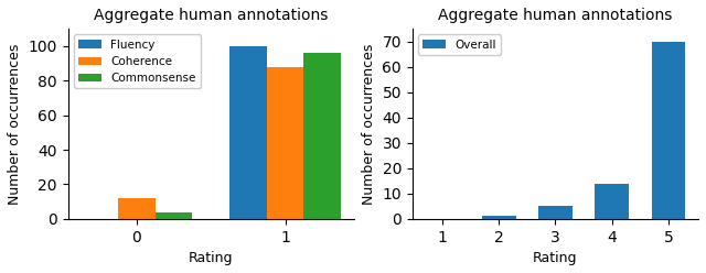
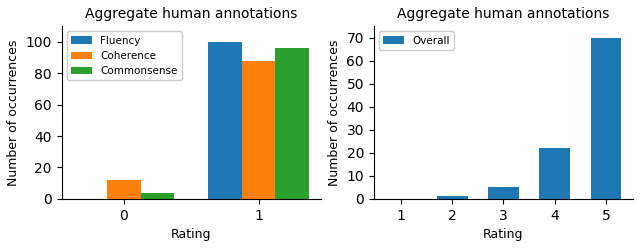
4: 14 -> 22
